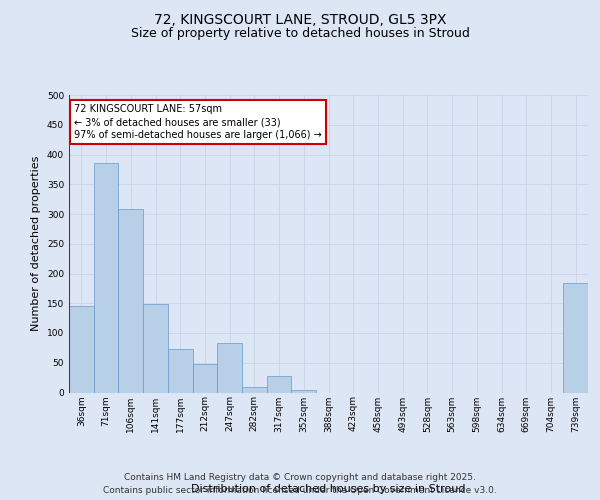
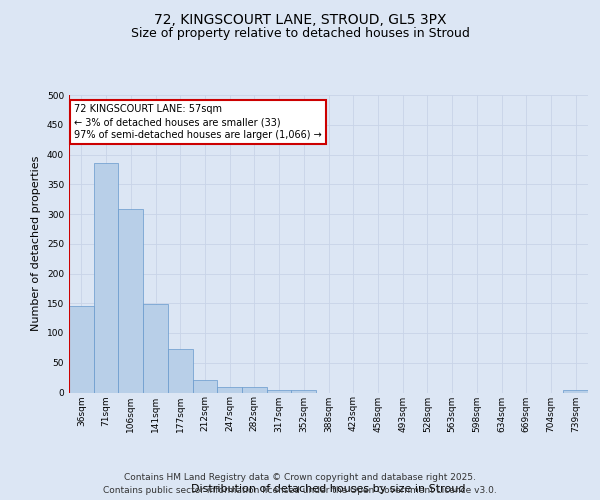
212sqm: 48 -> 21
247sqm: 84 -> 10
317sqm: 28 -> 5
739sqm: 184 -> 5
